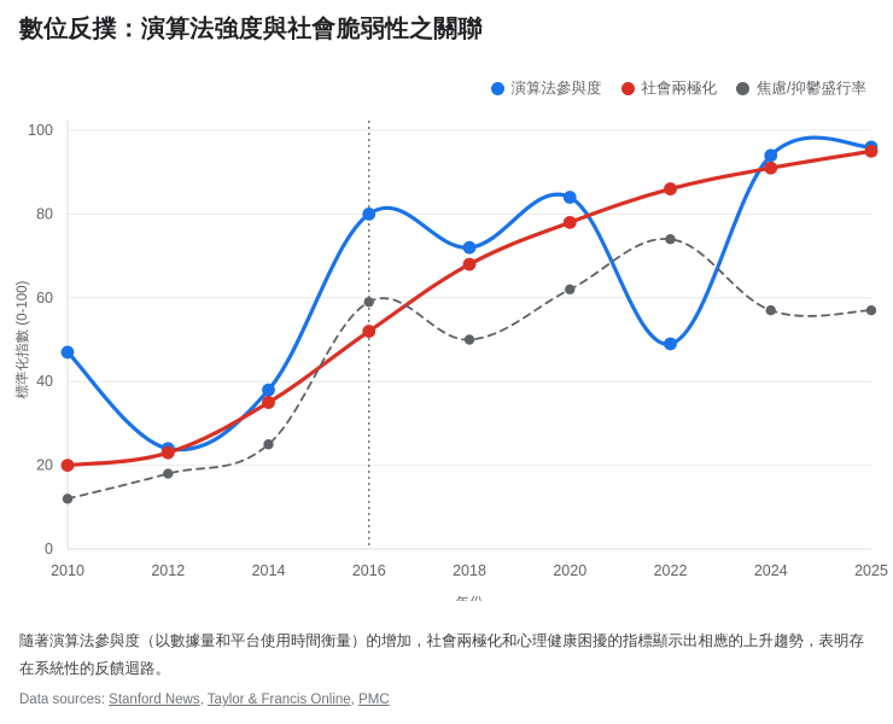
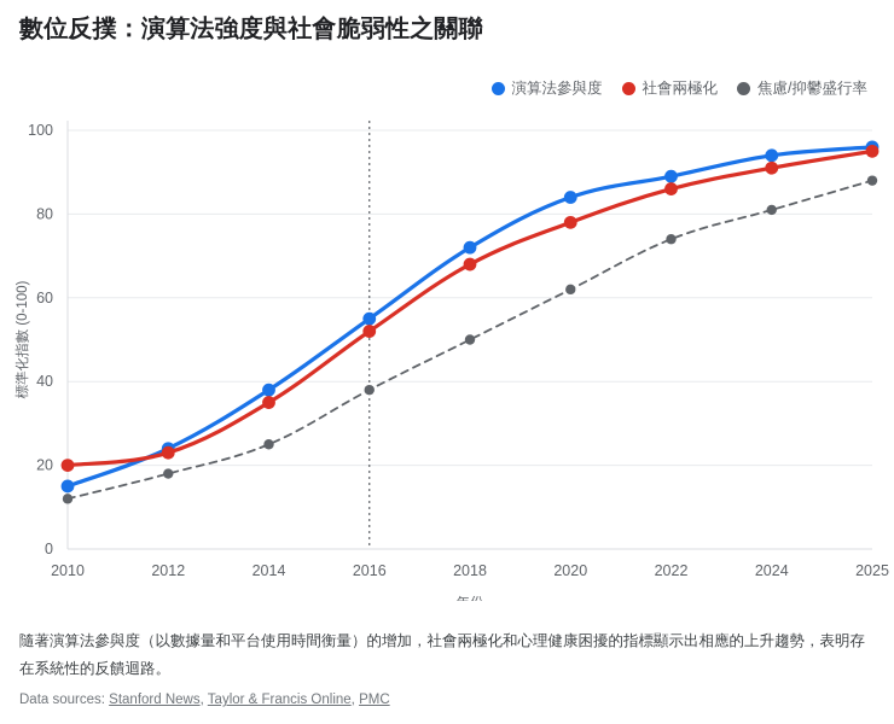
演算法參與度/2010: 47 -> 15
演算法參與度/2016: 80 -> 55
焦慮/抑鬱盛行率/2016: 59 -> 38
演算法參與度/2022: 49 -> 89
焦慮/抑鬱盛行率/2024: 57 -> 81
焦慮/抑鬱盛行率/2025: 57 -> 88
